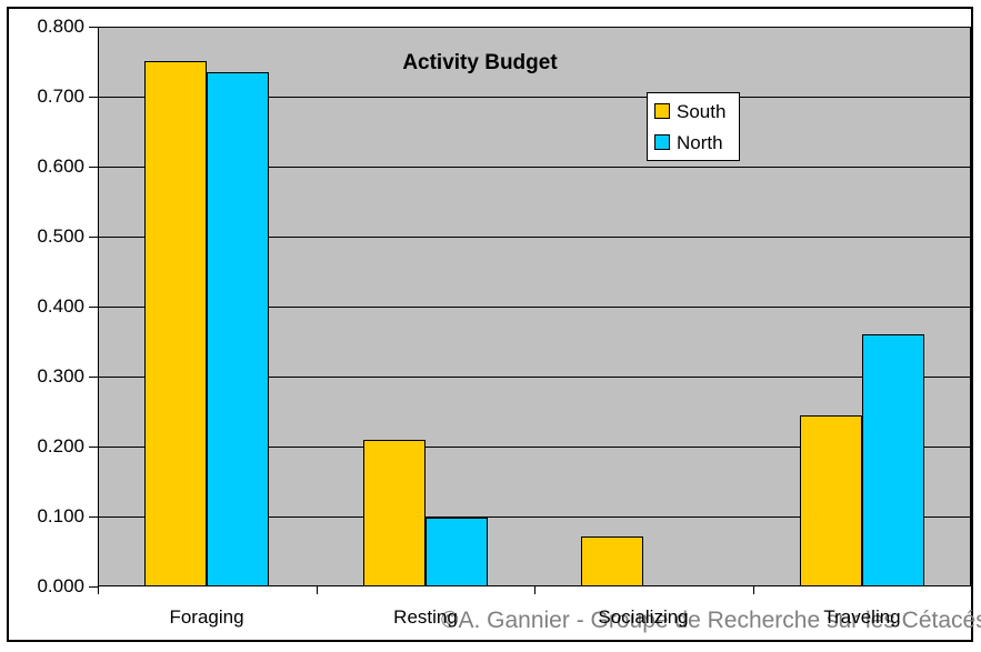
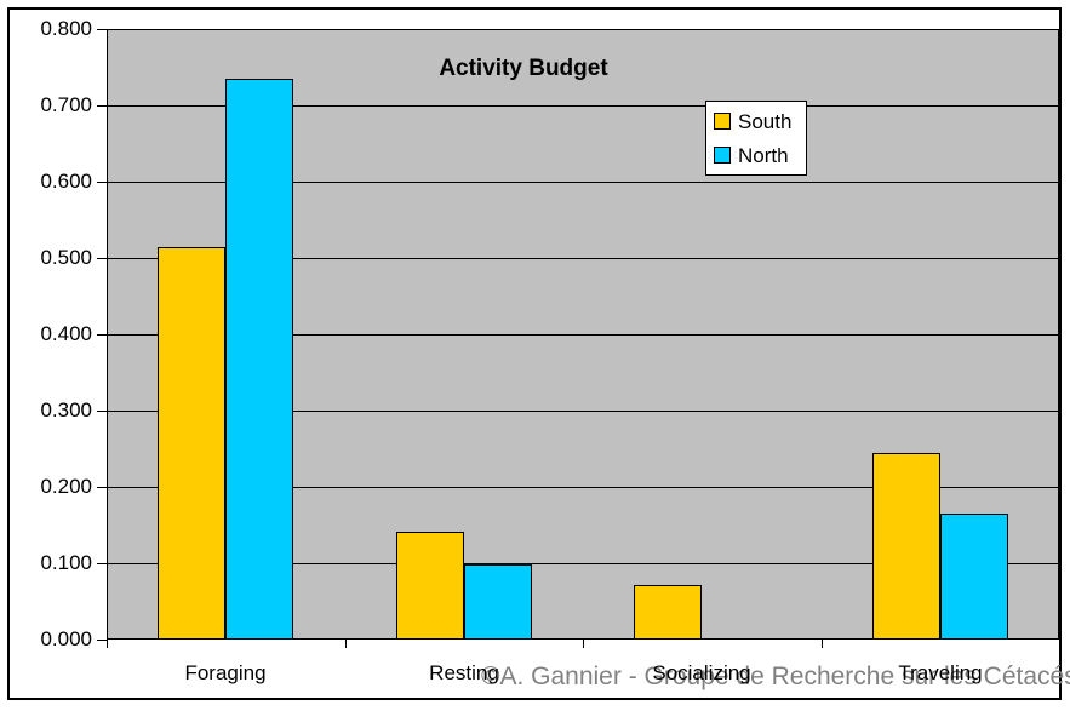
South/Foraging: 0.75 -> 0.52
South/Resting: 0.21 -> 0.14
North/Traveling: 0.36 -> 0.17
